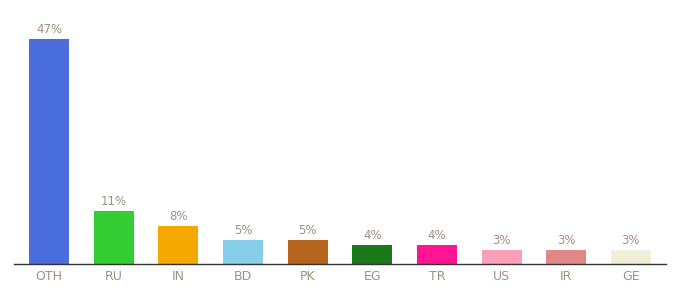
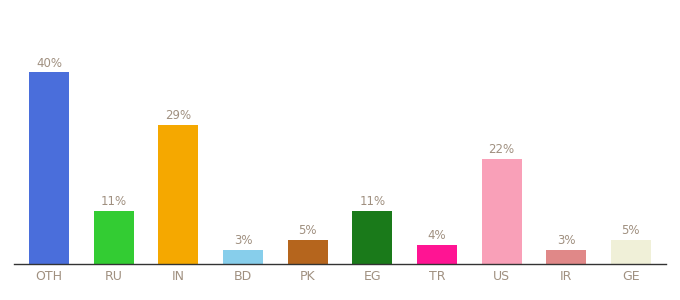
OTH: 47% -> 40%
IN: 8% -> 29%
BD: 5% -> 3%
EG: 4% -> 11%
US: 3% -> 22%
GE: 3% -> 5%
